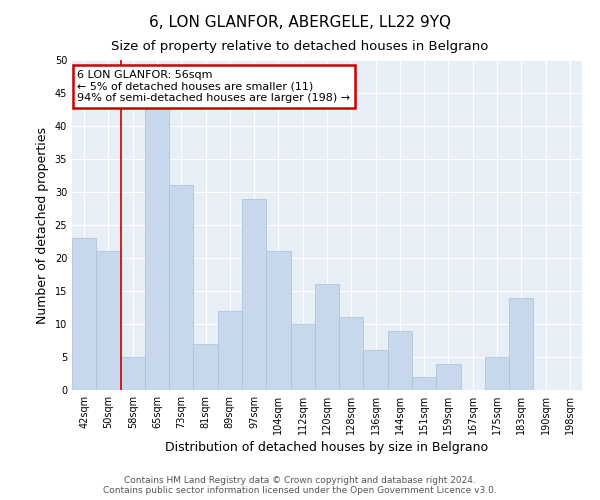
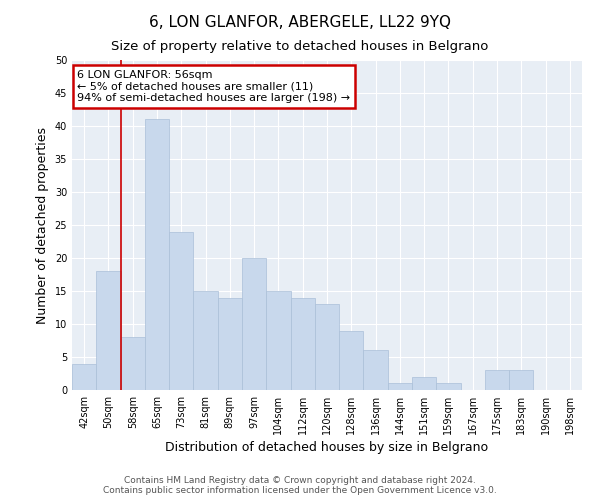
42sqm: 23 -> 4
50sqm: 21 -> 18
58sqm: 5 -> 8
65sqm: 43 -> 41
73sqm: 31 -> 24
81sqm: 7 -> 15
89sqm: 12 -> 14
97sqm: 29 -> 20
104sqm: 21 -> 15
112sqm: 10 -> 14
120sqm: 16 -> 13
128sqm: 11 -> 9
144sqm: 9 -> 1
159sqm: 4 -> 1
175sqm: 5 -> 3
183sqm: 14 -> 3
